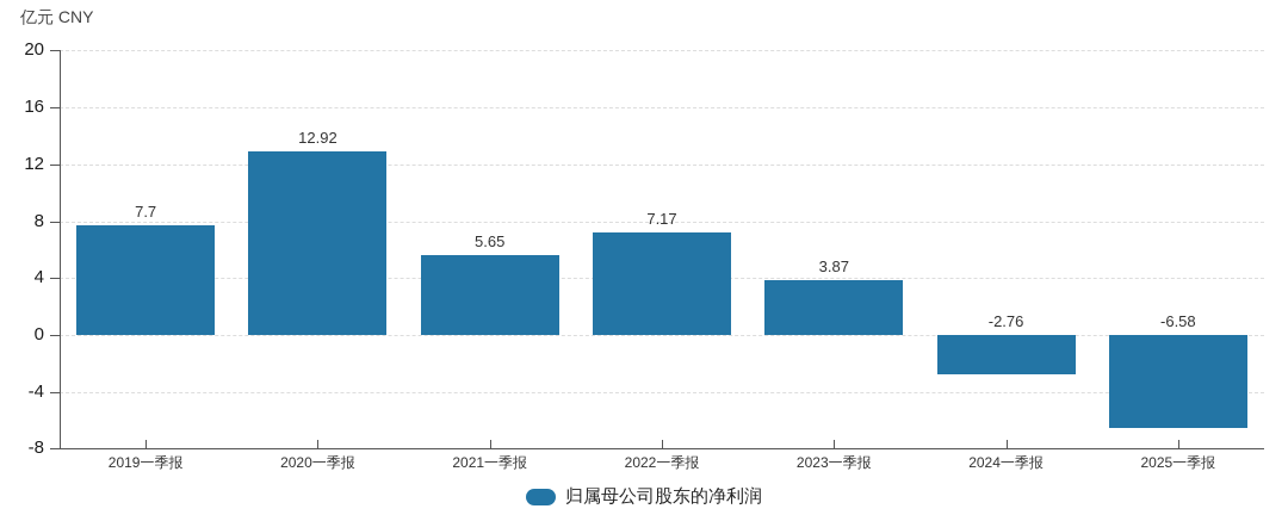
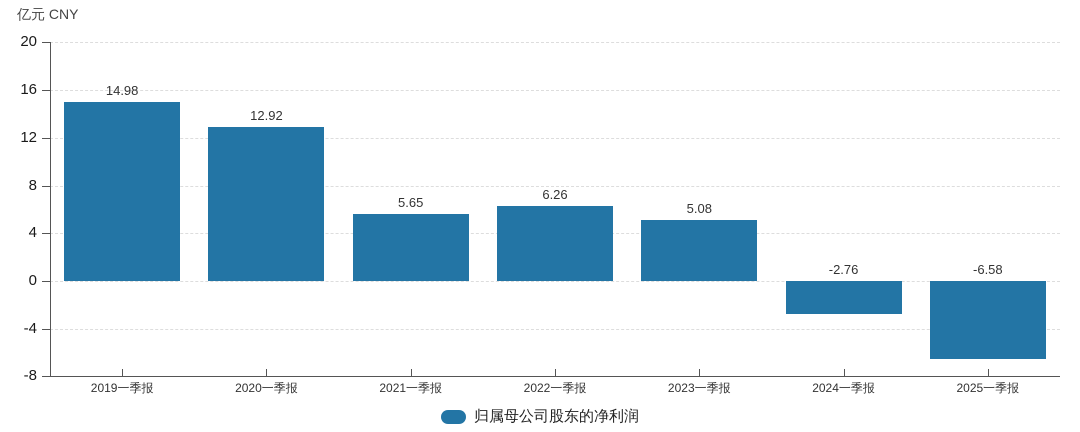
2019一季报: 7.7 -> 14.98
2022一季报: 7.17 -> 6.26
2023一季报: 3.87 -> 5.08
